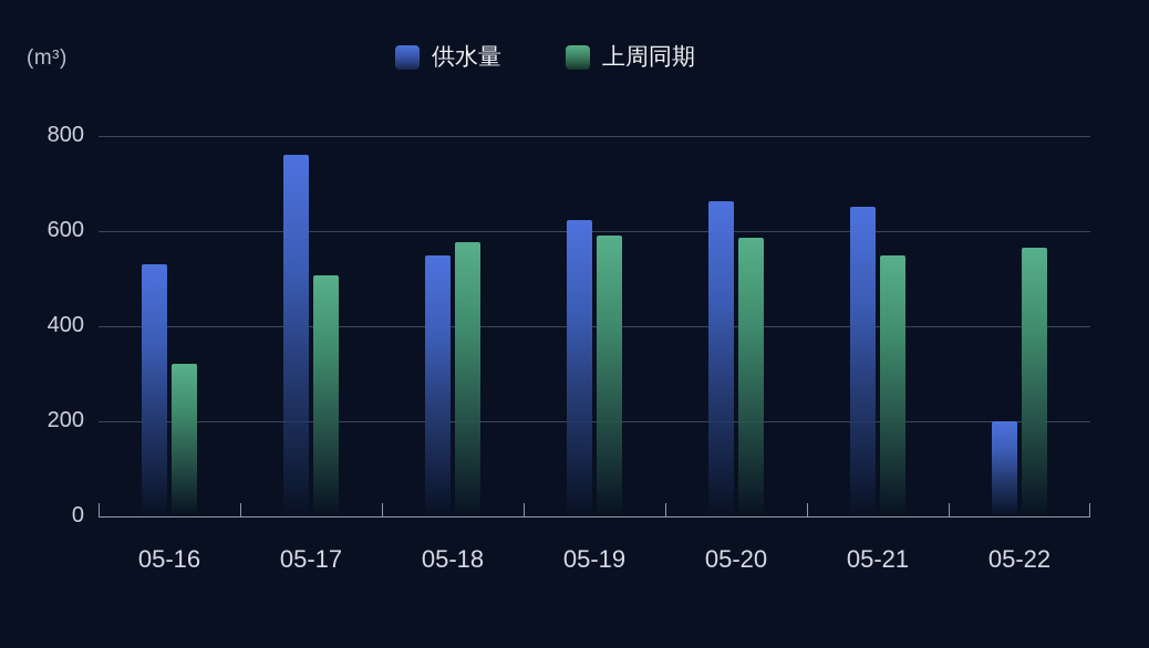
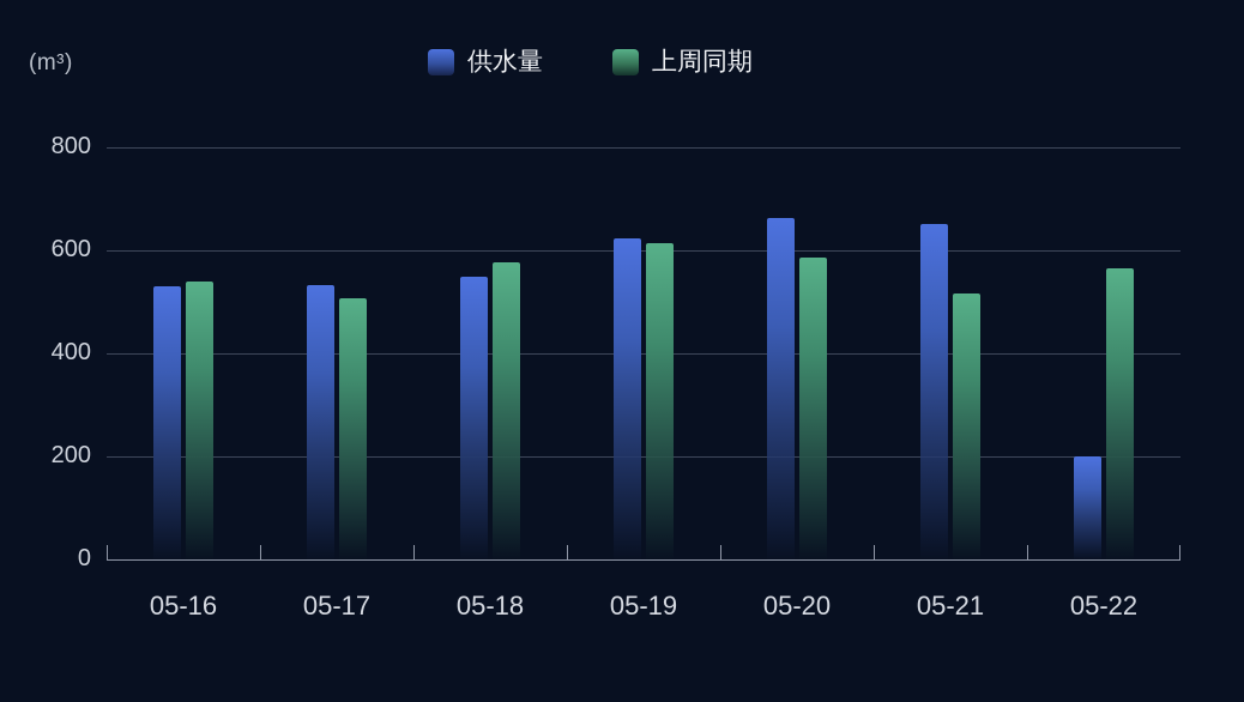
上周同期/05-16: 320 -> 540
供水量/05-17: 760 -> 530
上周同期/05-19: 590 -> 610
上周同期/05-21: 550 -> 520
